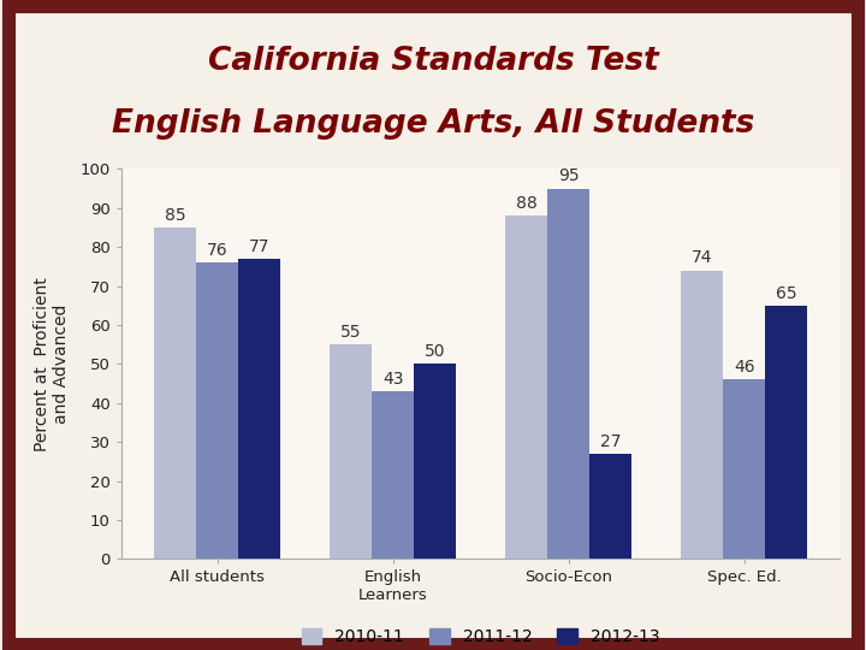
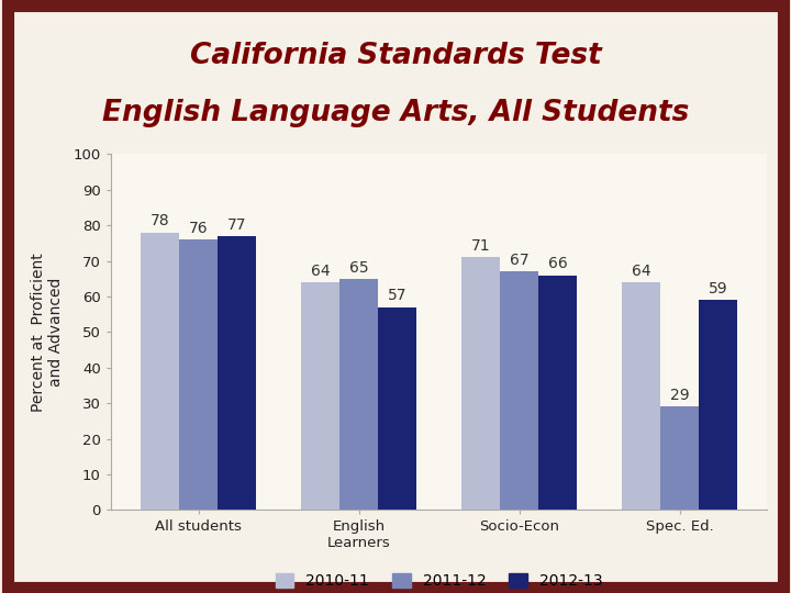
2010-11/All students: 85 -> 78
2010-11/English Learners: 55 -> 64
2011-12/English Learners: 43 -> 65
2012-13/English Learners: 50 -> 57
2010-11/Socio-Econ: 88 -> 71
2011-12/Socio-Econ: 95 -> 67
2012-13/Socio-Econ: 27 -> 66
2010-11/Spec. Ed.: 74 -> 64
2011-12/Spec. Ed.: 46 -> 29
2012-13/Spec. Ed.: 65 -> 59
